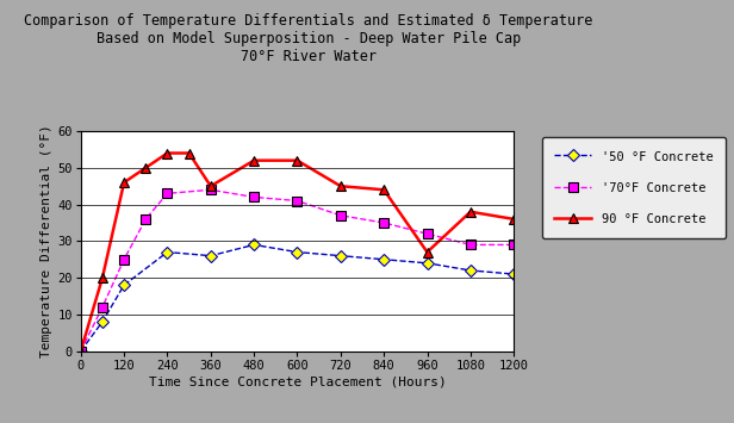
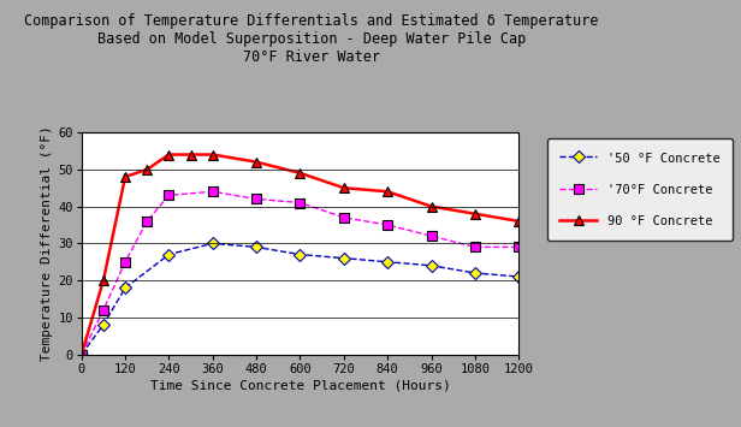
90 °F Concrete/120: 46 -> 48
'50 °F Concrete/360: 26 -> 30
90 °F Concrete/360: 45 -> 54
90 °F Concrete/600: 52 -> 49
90 °F Concrete/960: 27 -> 40
